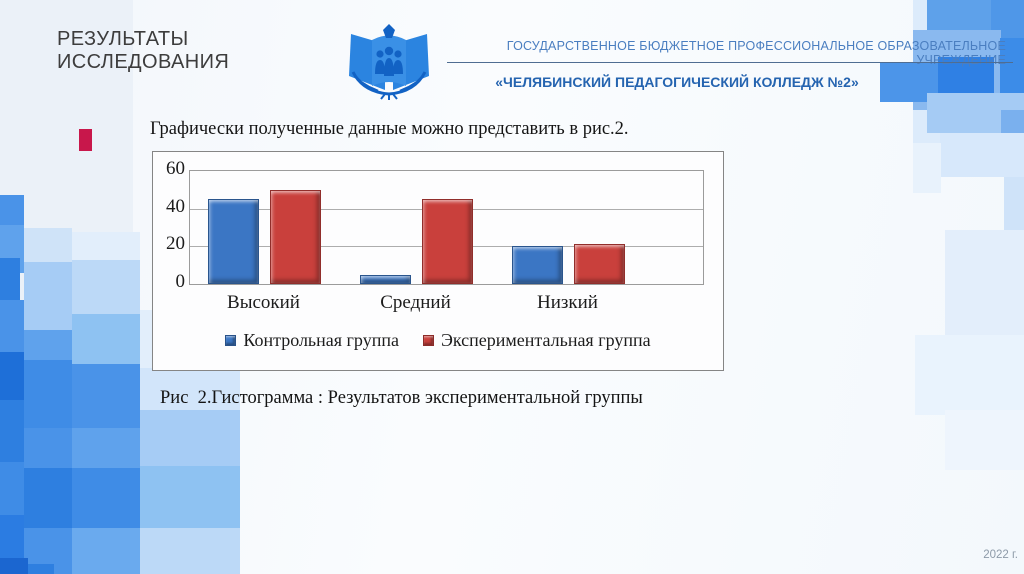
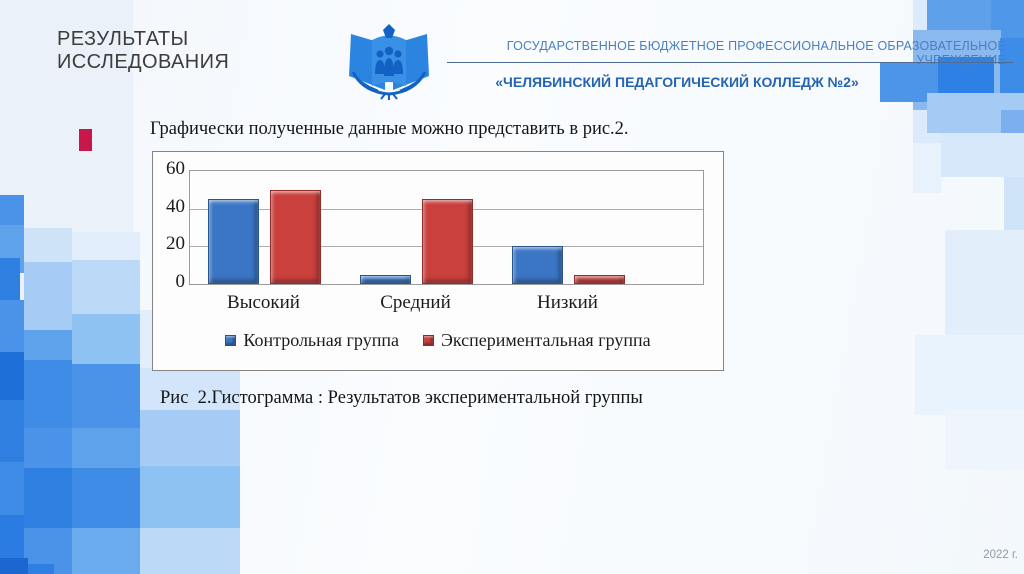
Экспериментальная группа/Низкий: 21 -> 5
